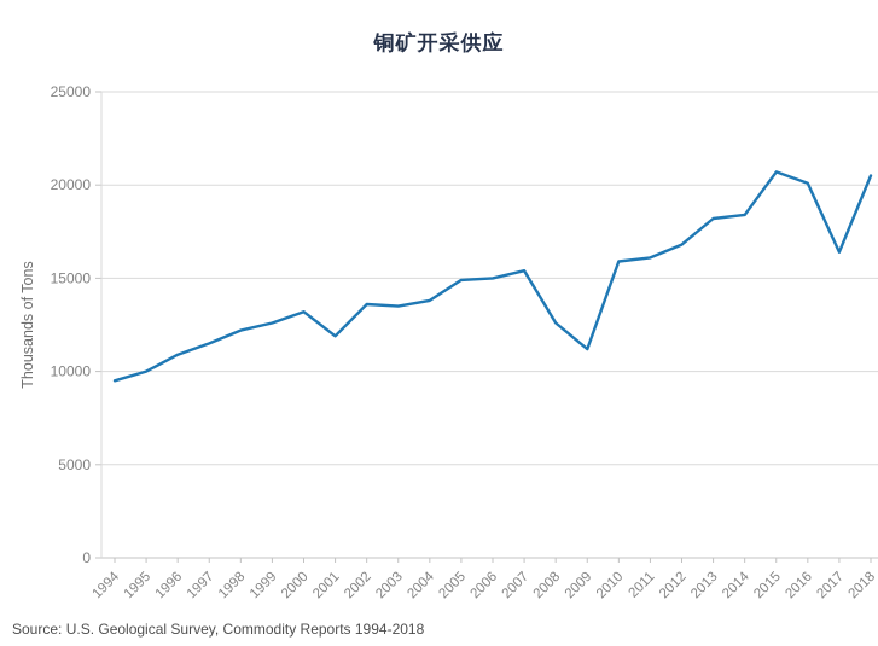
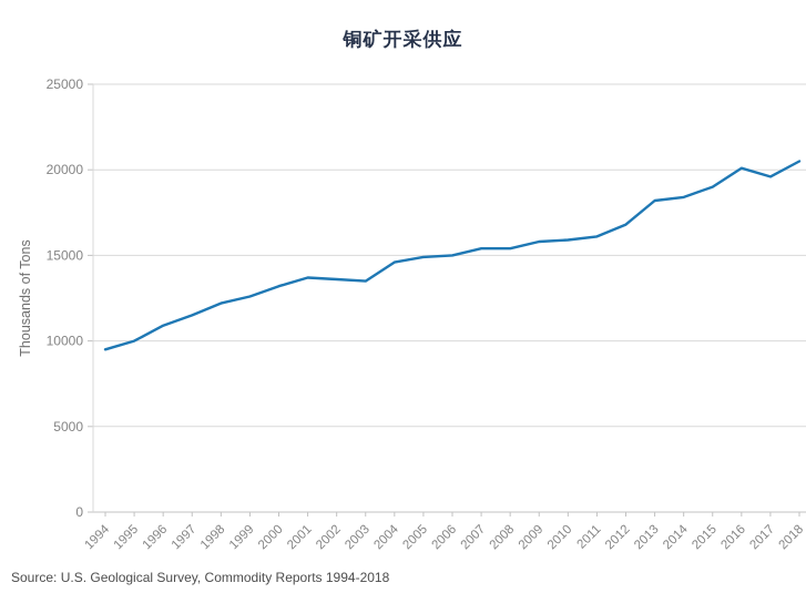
2001: 11900 -> 13700
2004: 13800 -> 14600
2008: 12600 -> 15400
2009: 11200 -> 15800
2015: 20700 -> 19000
2017: 16400 -> 19600
